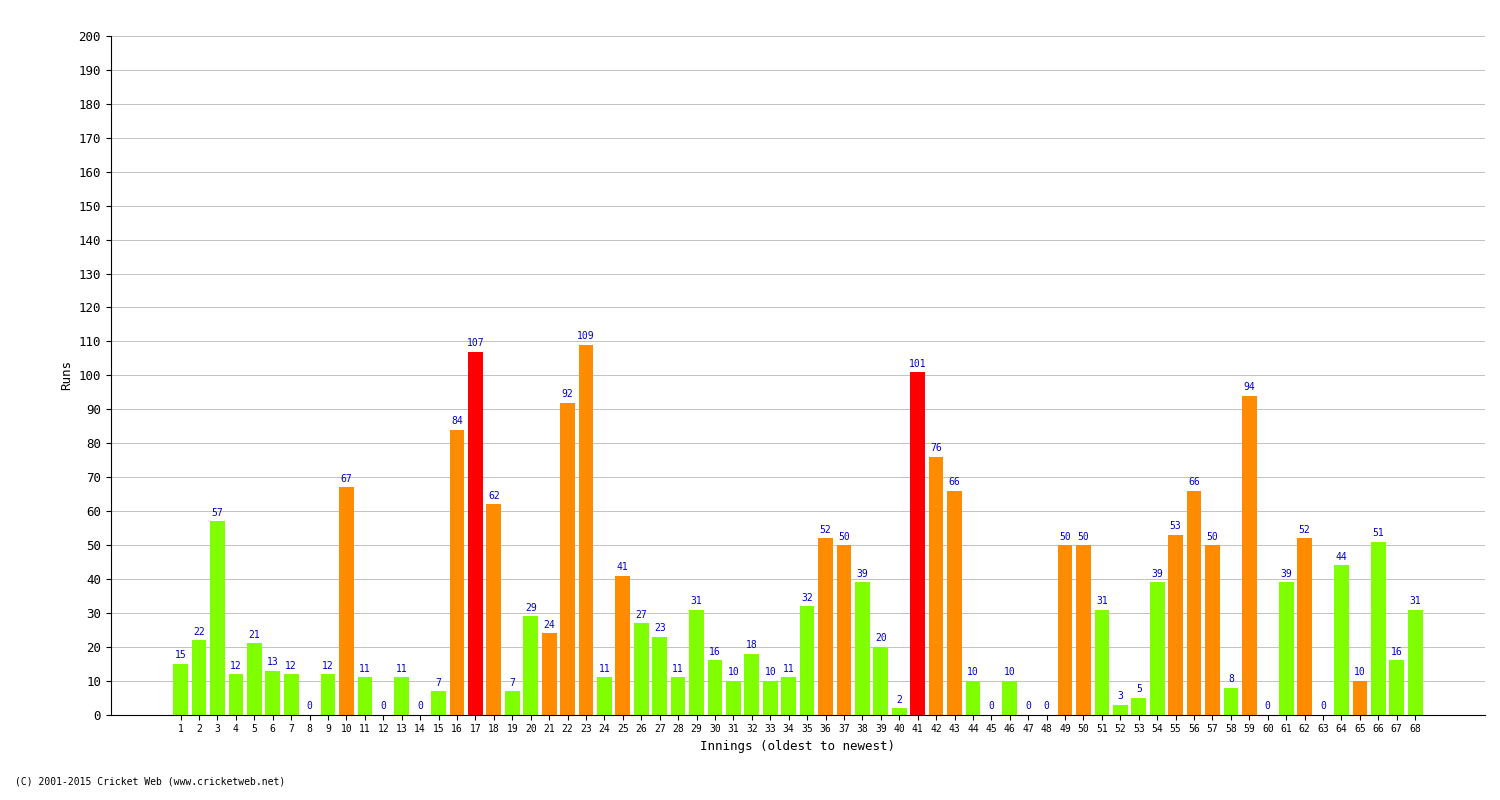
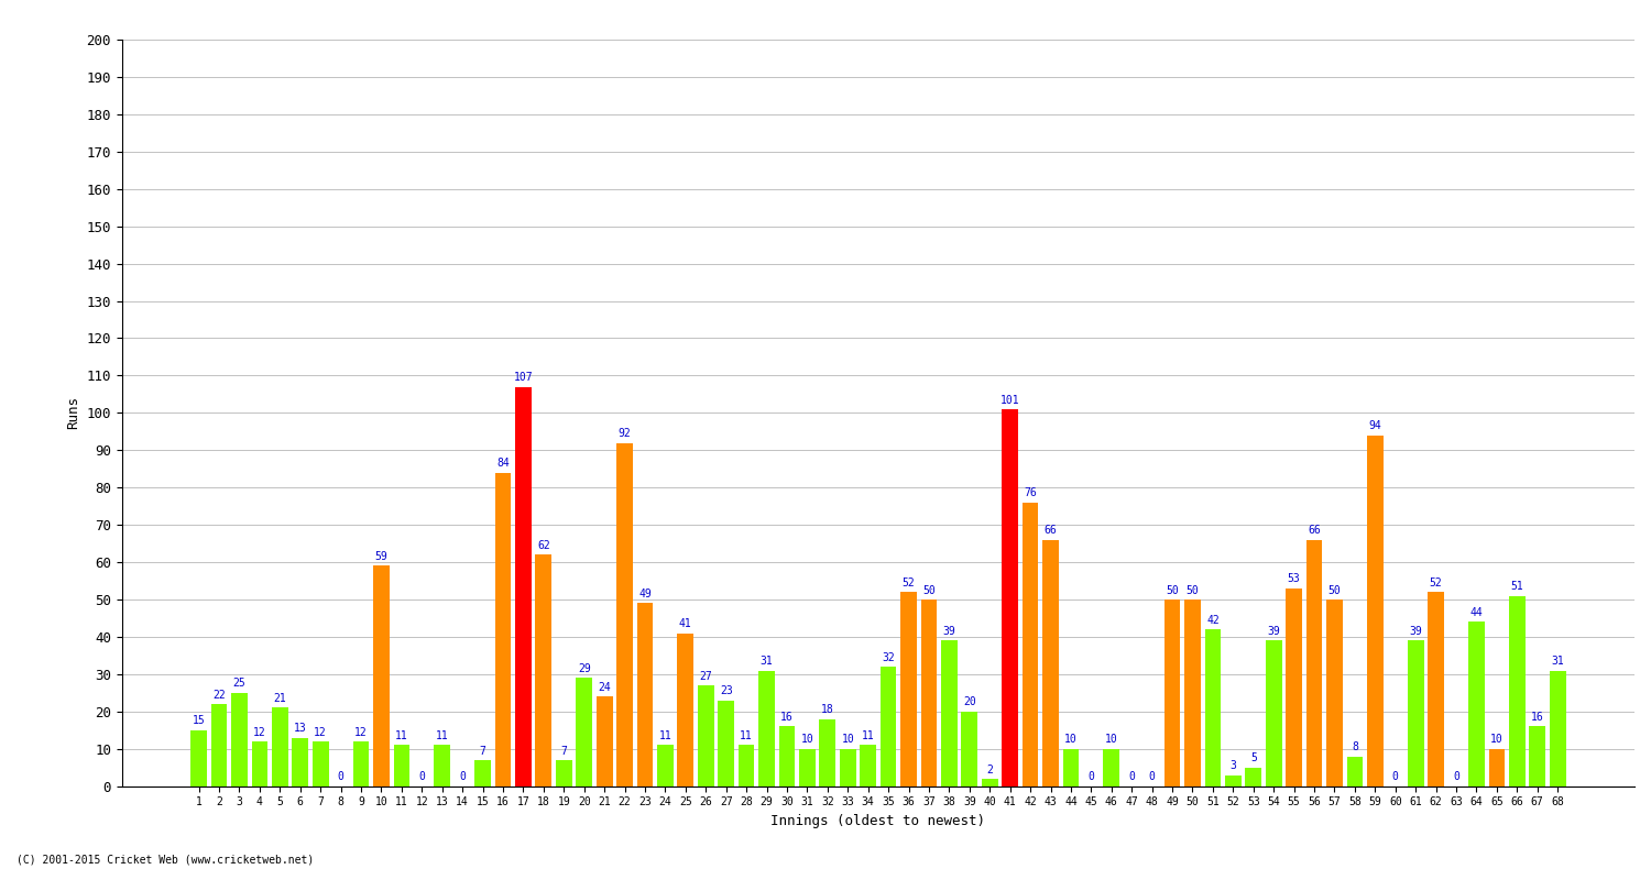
3: 57 -> 25
10: 67 -> 59
23: 109 -> 49
51: 31 -> 42
